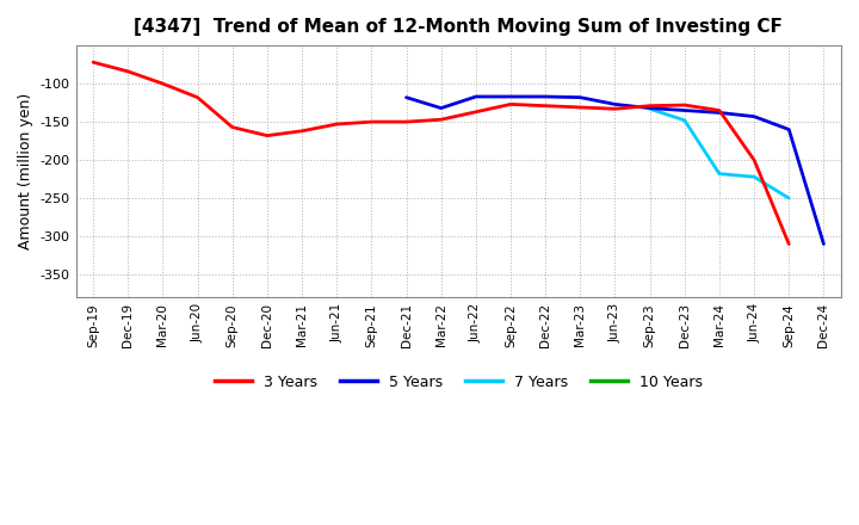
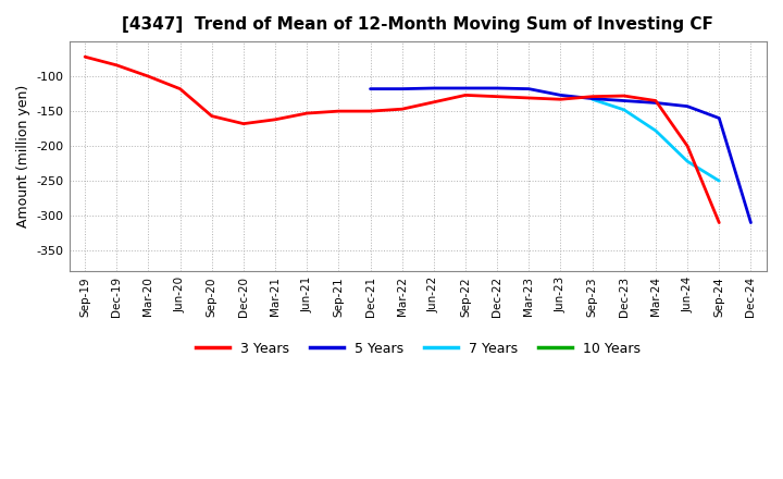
5 Years/Mar-22: -132 -> -118
7 Years/Mar-24: -218 -> -178
